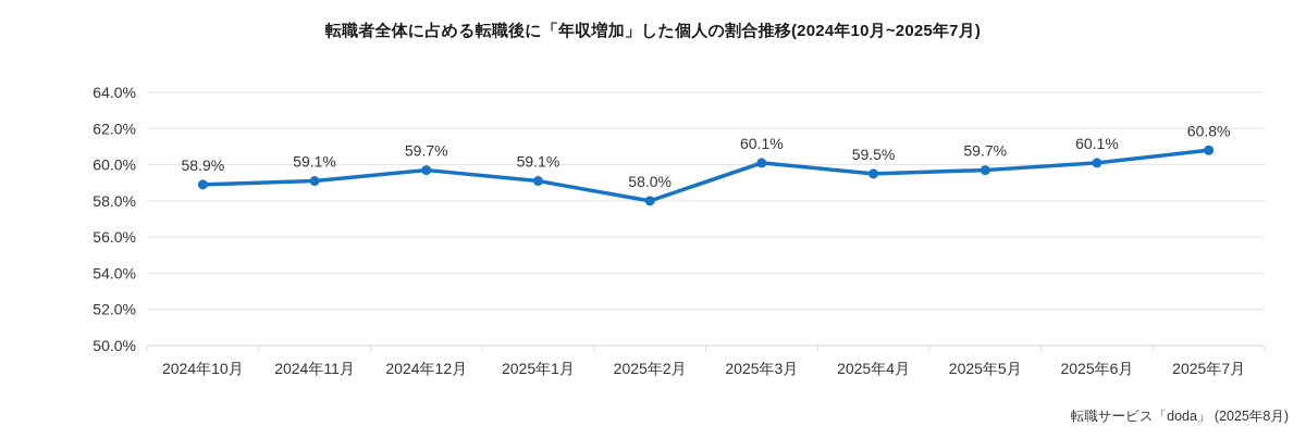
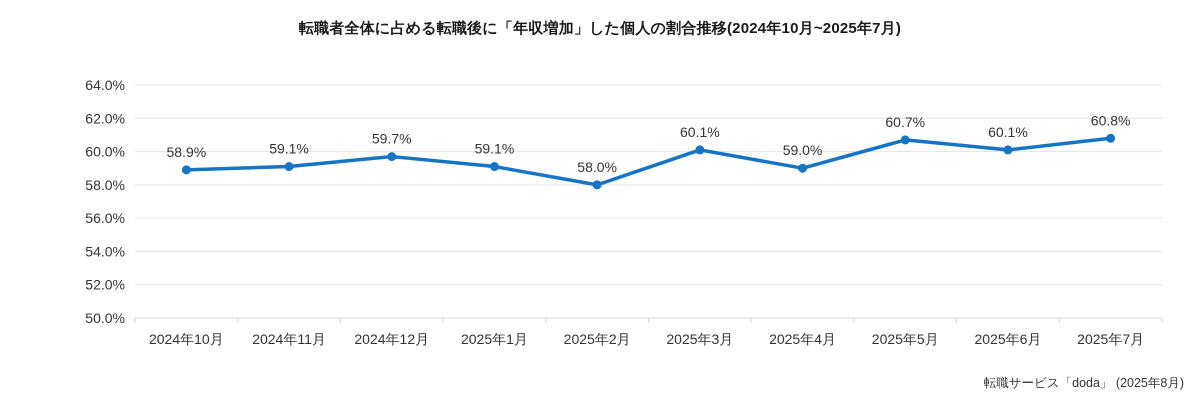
2025年4月: 59.5% -> 59.0%
2025年5月: 59.7% -> 60.7%
